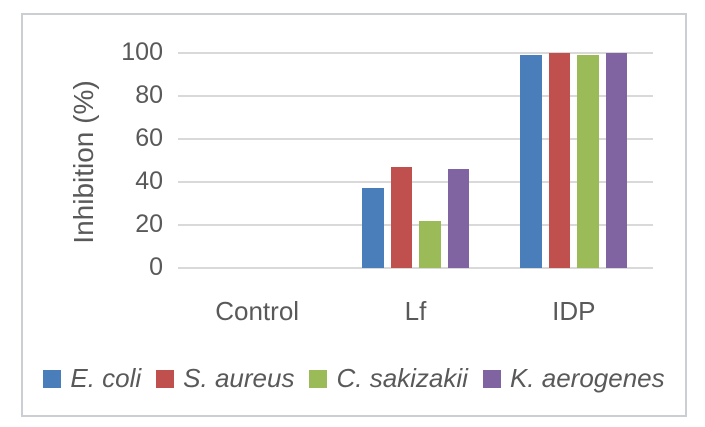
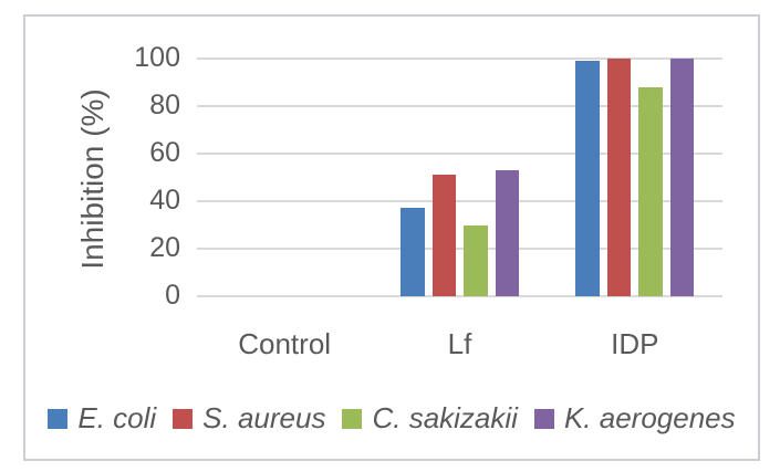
S. aureus/Lf: 47 -> 51
C. sakizakii/Lf: 22 -> 30
K. aerogenes/Lf: 46 -> 53
C. sakizakii/IDP: 99 -> 88
